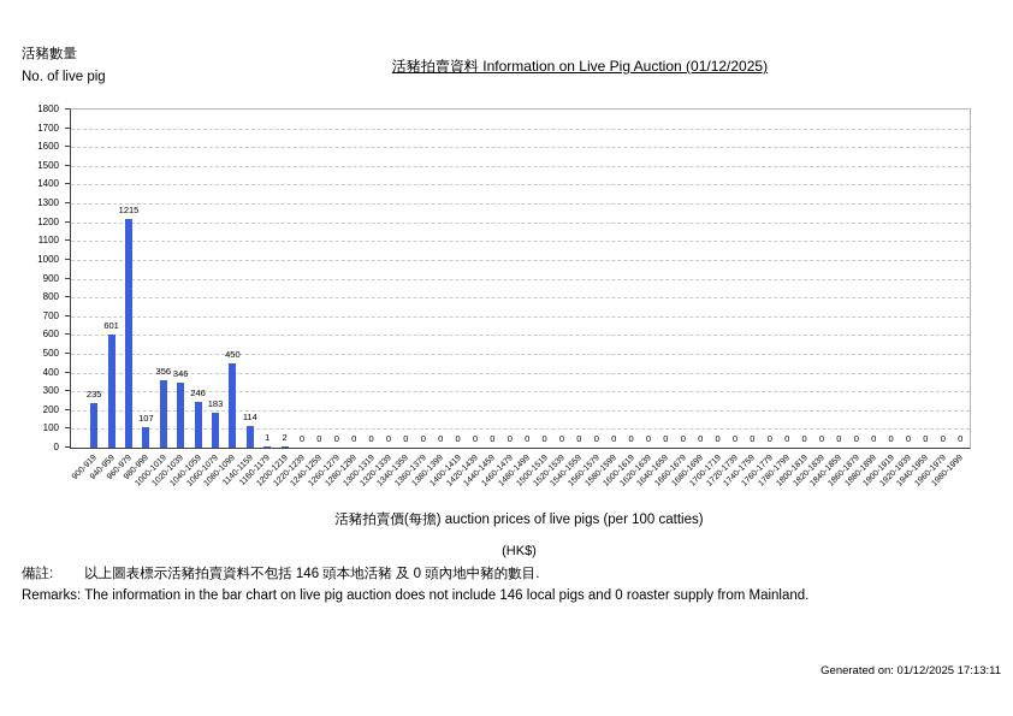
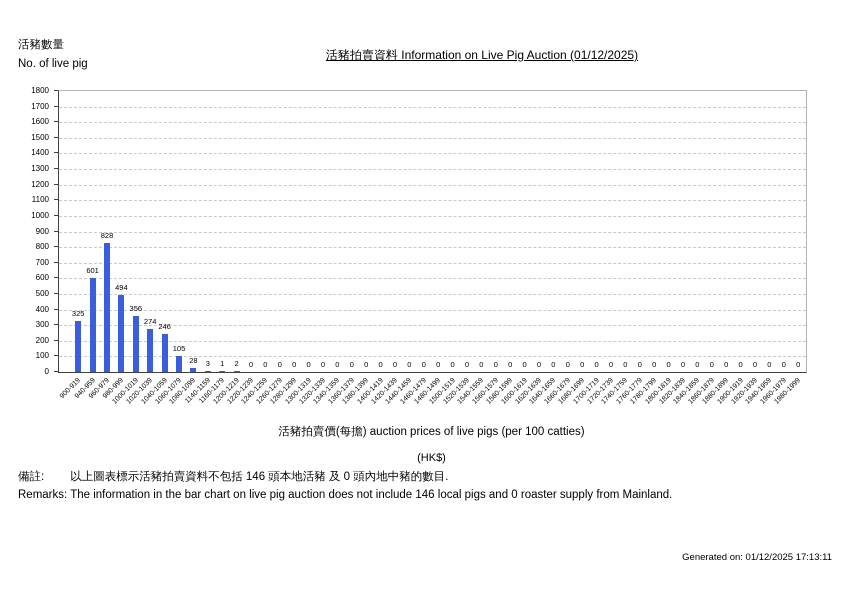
900-919: 235 -> 325
960-979: 1215 -> 828
980-999: 107 -> 494
1020-1039: 346 -> 274
1060-1079: 183 -> 105
1080-1099: 450 -> 28
1140-1159: 114 -> 3
